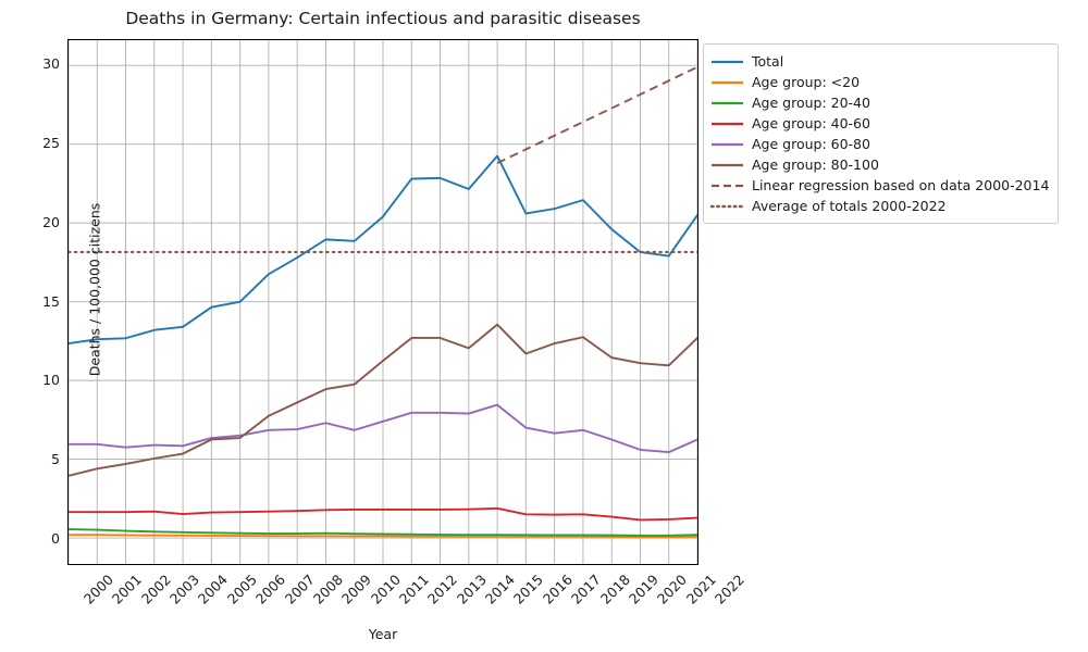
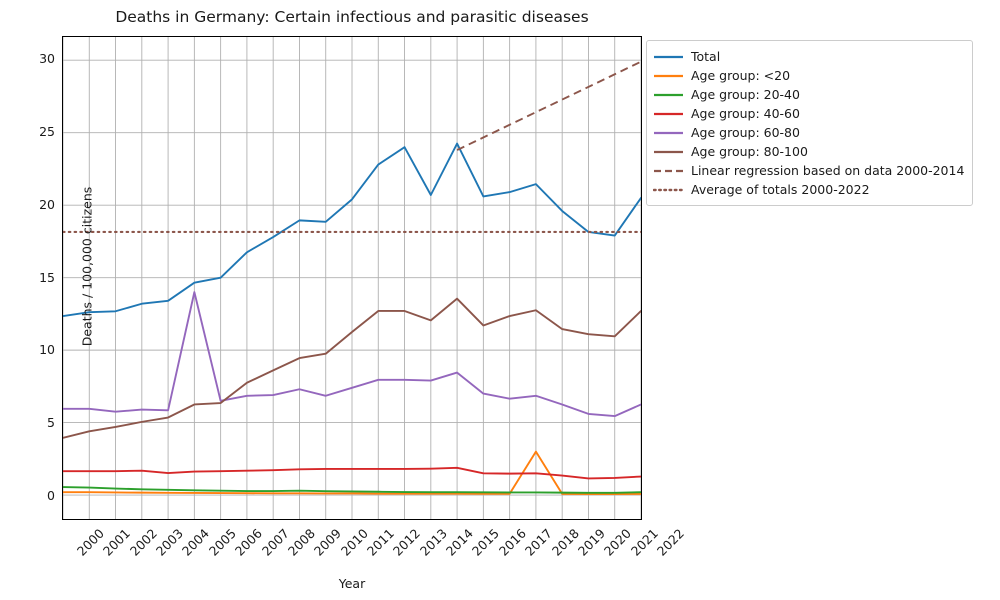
Age group: 60-80/2005: 6.3 -> 14.0
Total/2013: 22.9 -> 24.0
Total/2014: 22.1 -> 20.7
Age group: <20/2018: 0.1 -> 3.0
